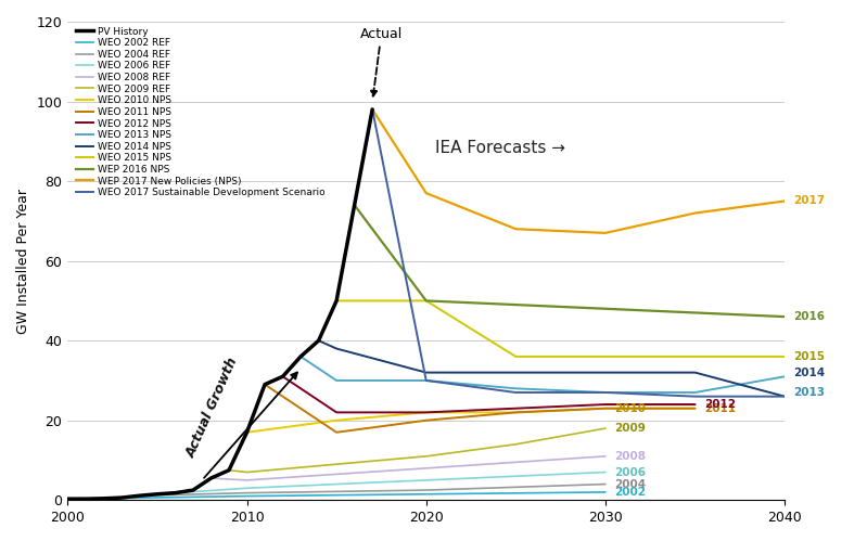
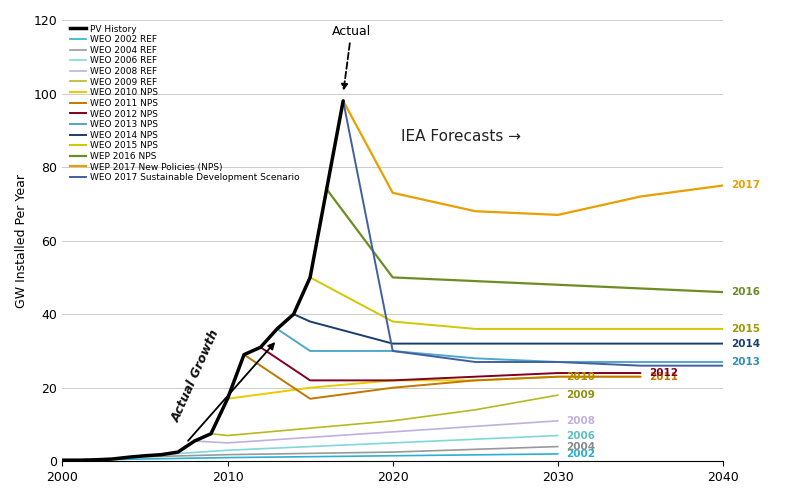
WEO 2015 NPS/2020: 50 -> 38
WEP 2017 New Policies (NPS)/2020: 77 -> 73
WEO 2013 NPS/2040: 31 -> 27
WEO 2014 NPS/2040: 26 -> 32
